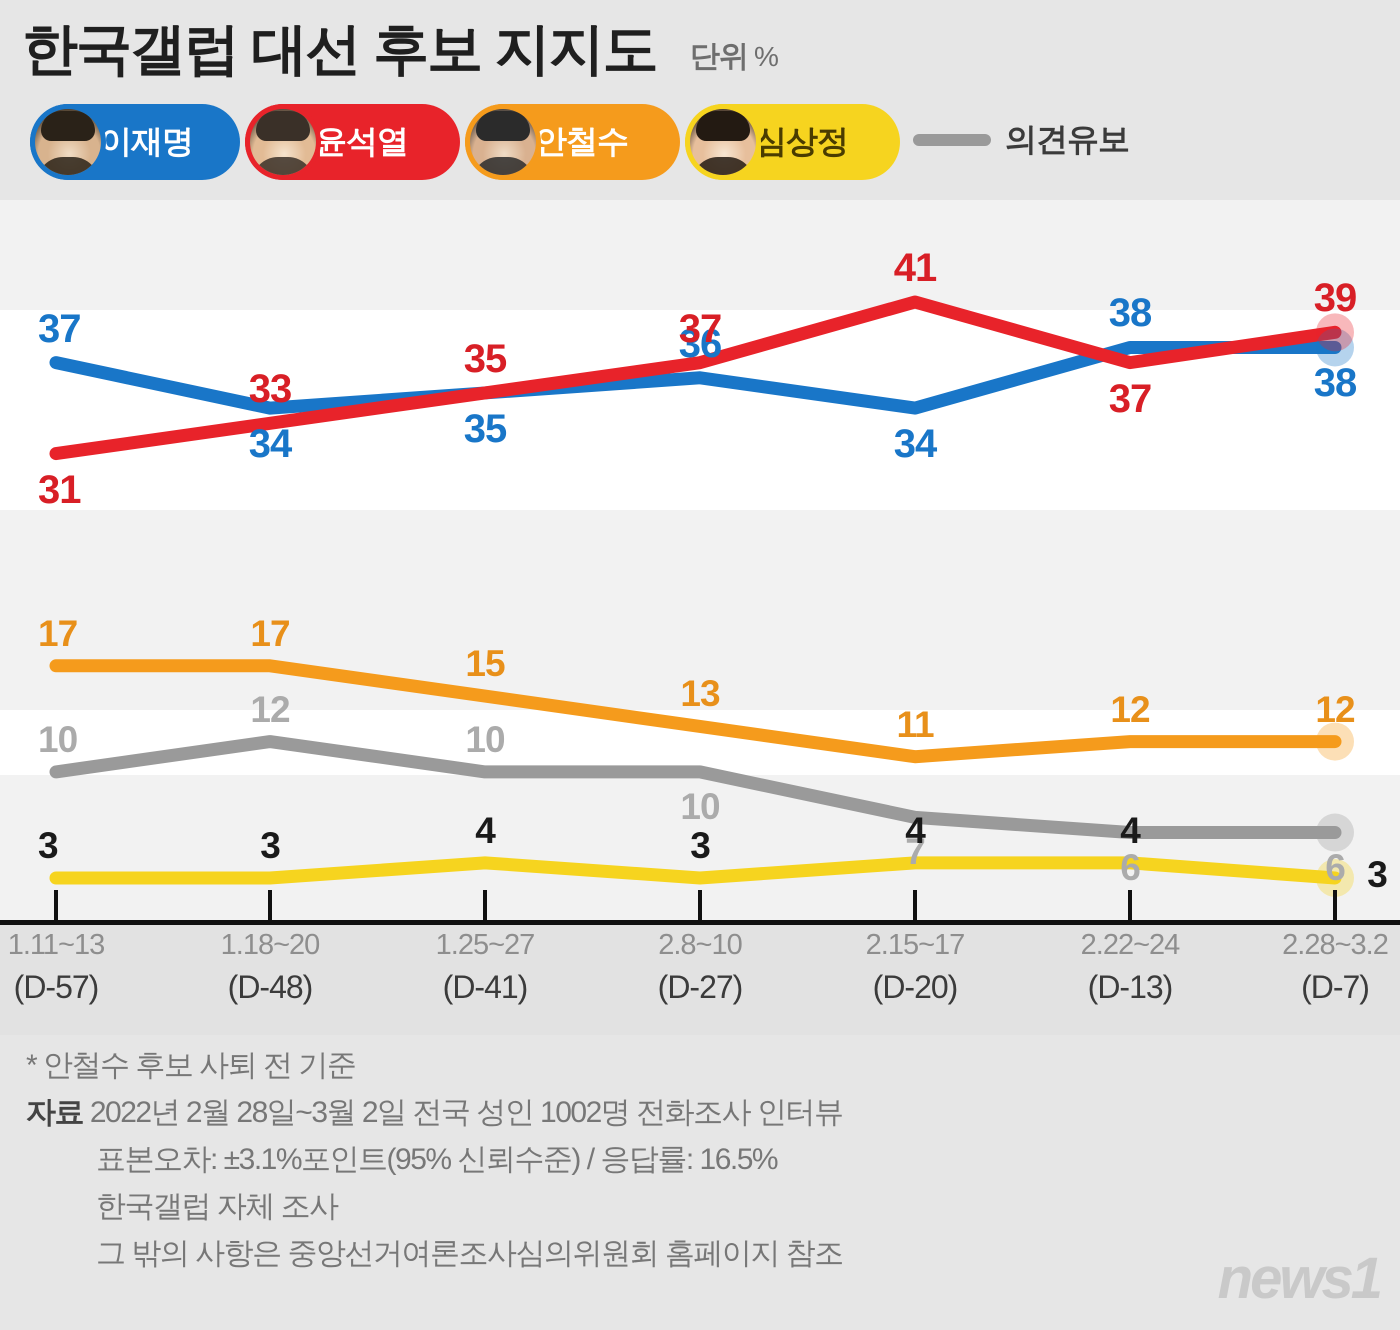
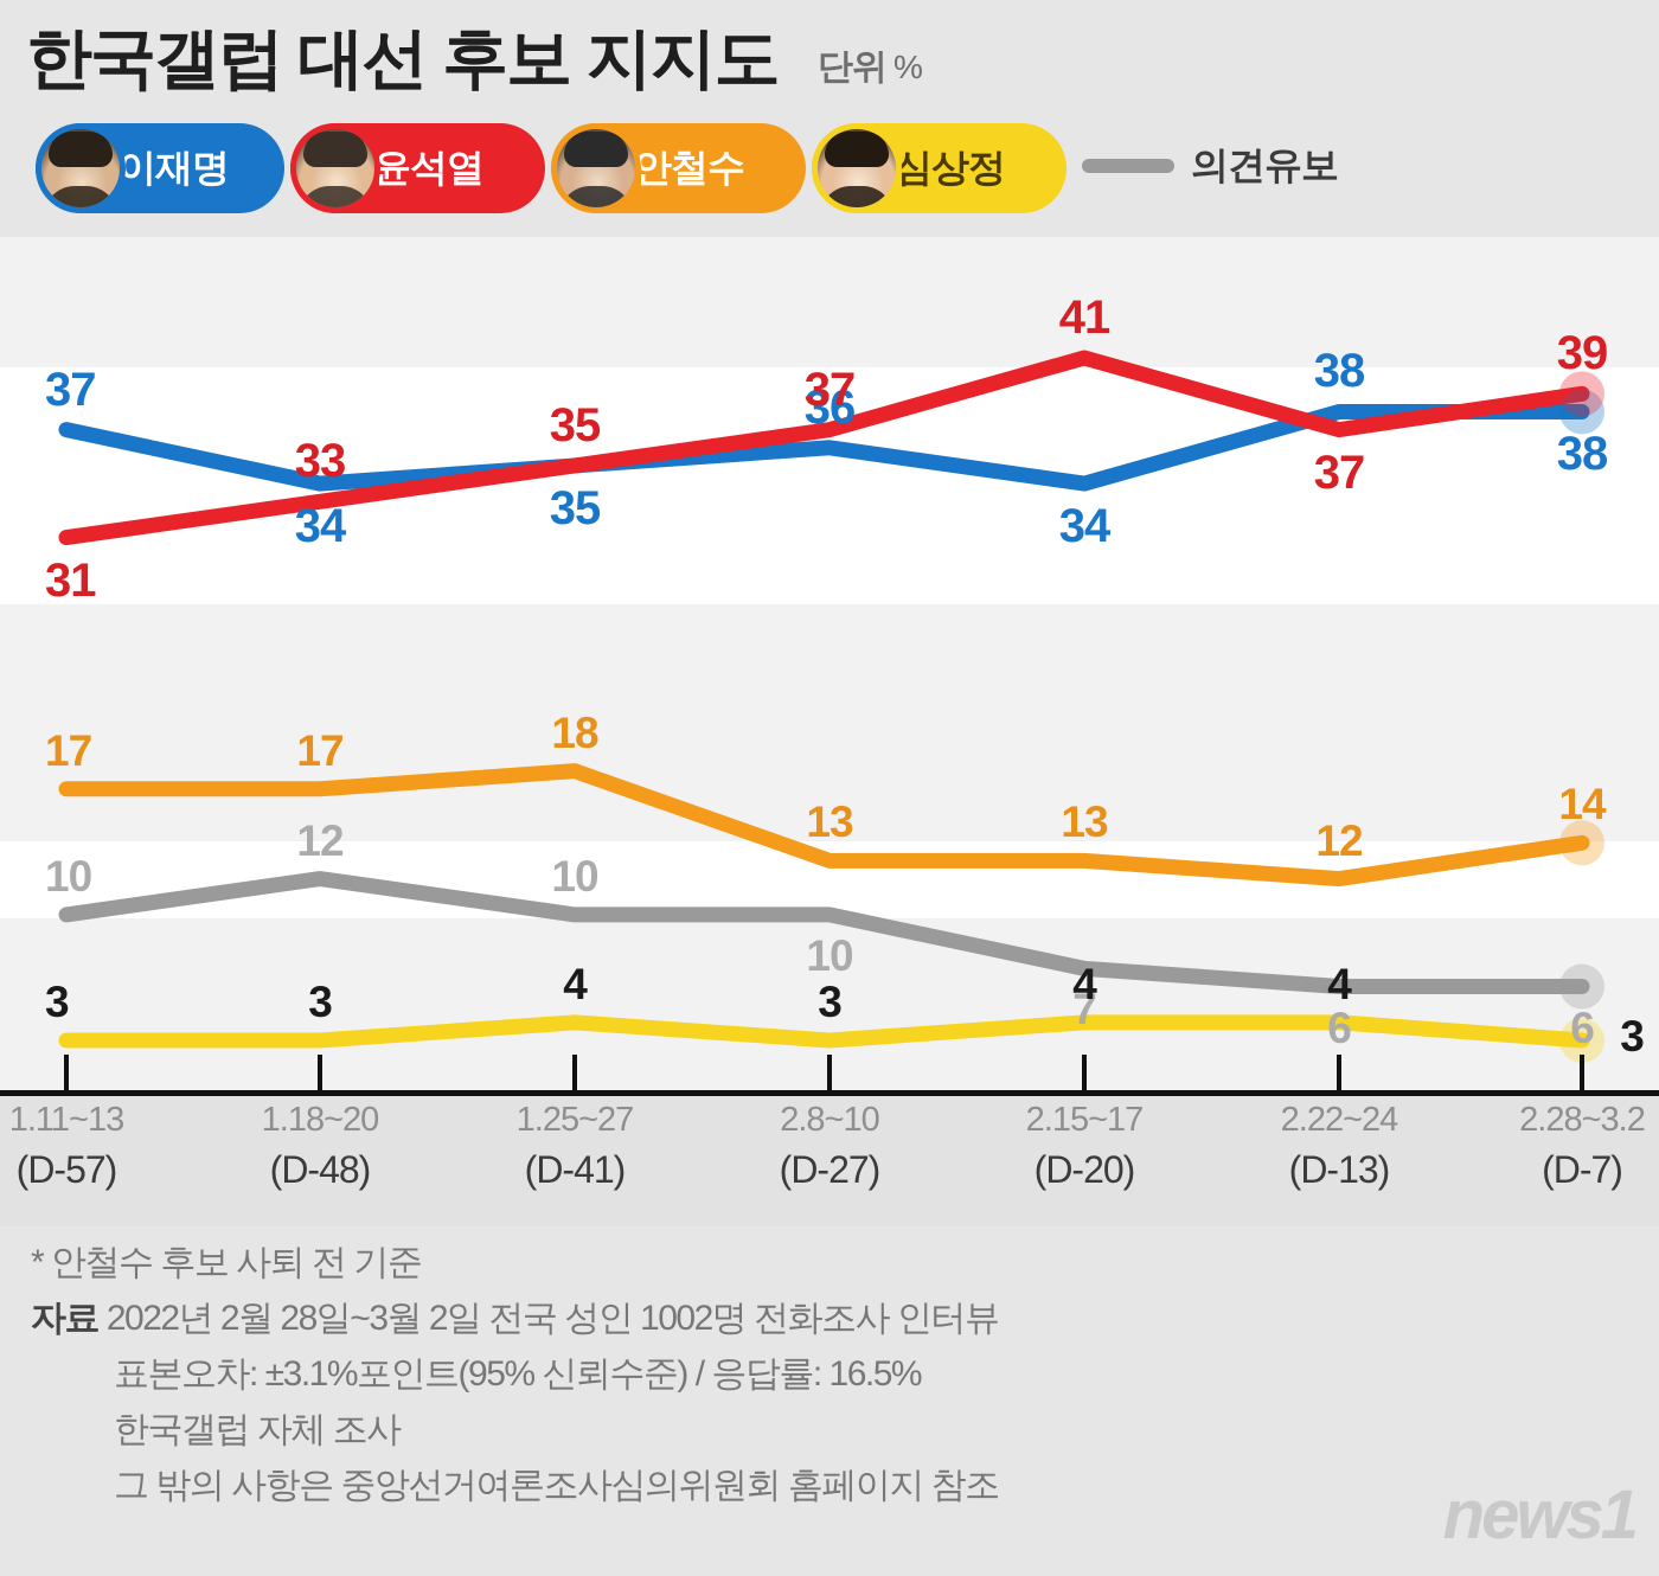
안철수/1.25~27: 15 -> 18
안철수/2.15~17: 11 -> 13
안철수/2.28~3.2: 12 -> 14
